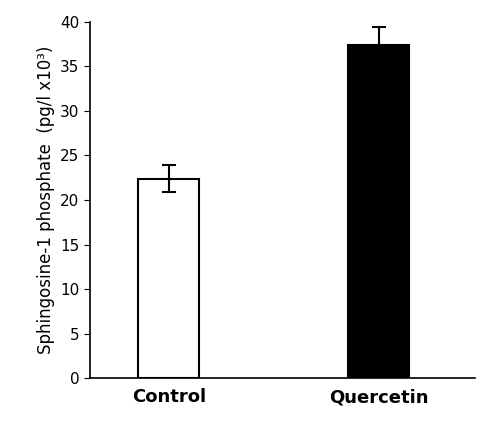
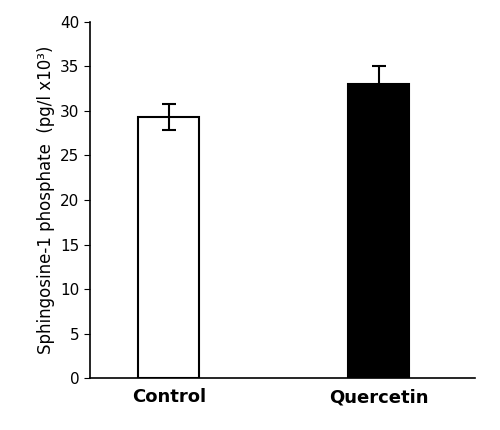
Control: 22.4 -> 29.3
Quercetin: 37.4 -> 33.0
